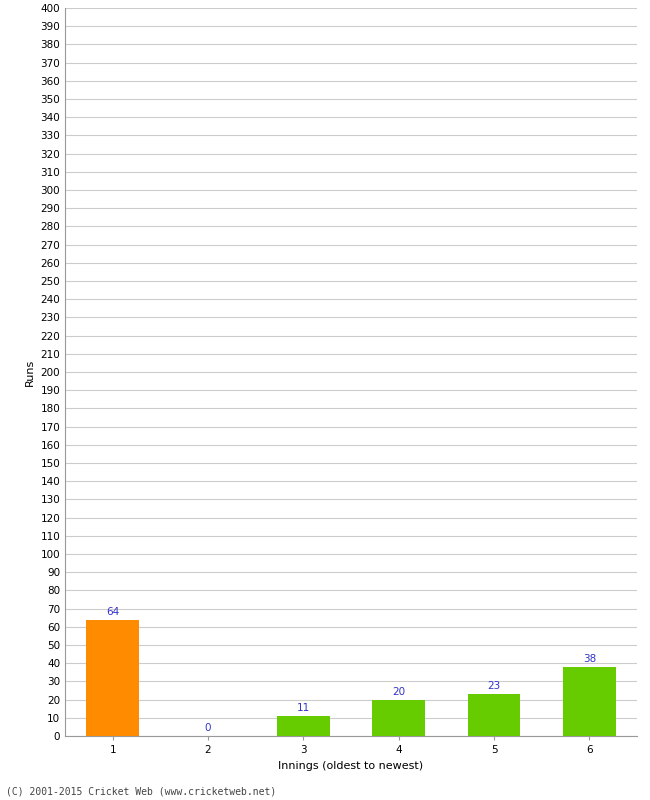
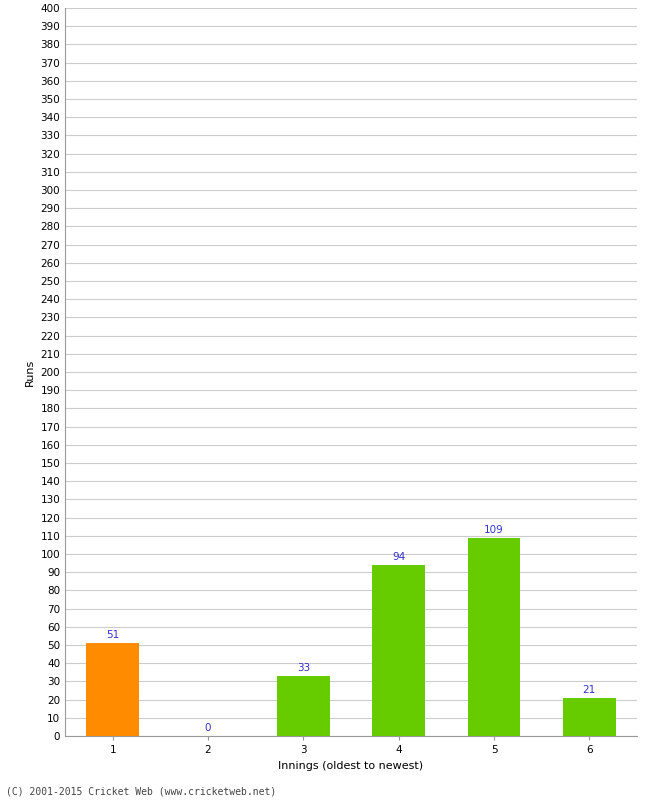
1: 64 -> 51
3: 11 -> 33
4: 20 -> 94
5: 23 -> 109
6: 38 -> 21
